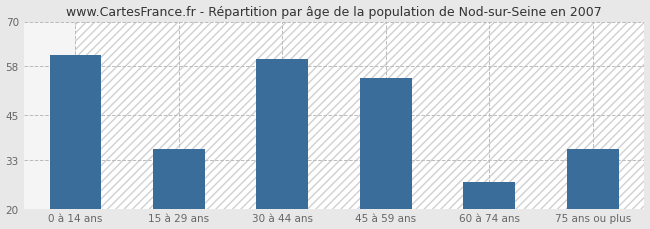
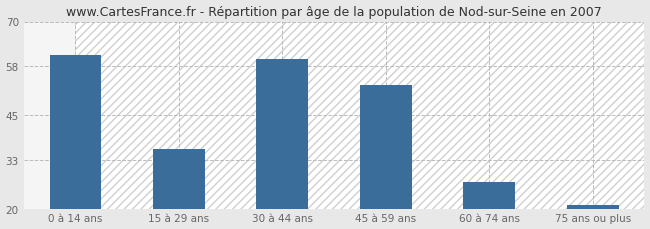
45 à 59 ans: 55 -> 53
75 ans ou plus: 36 -> 21
